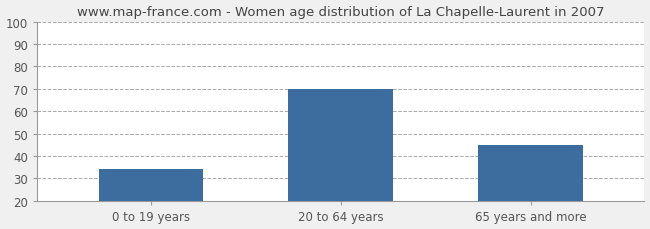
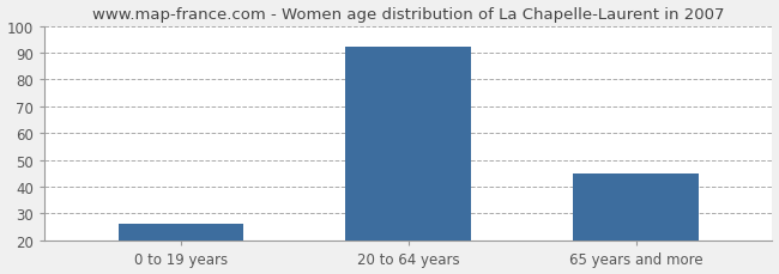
0 to 19 years: 34 -> 26
20 to 64 years: 70 -> 92
